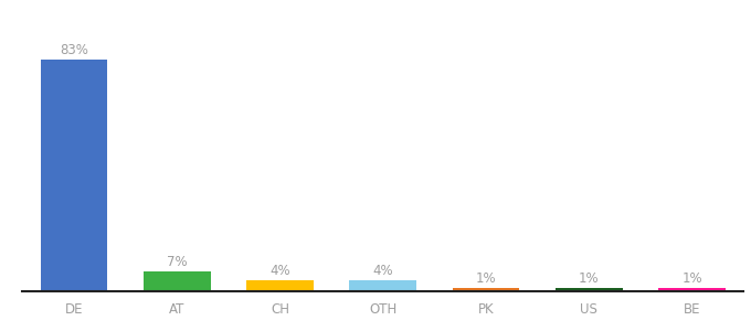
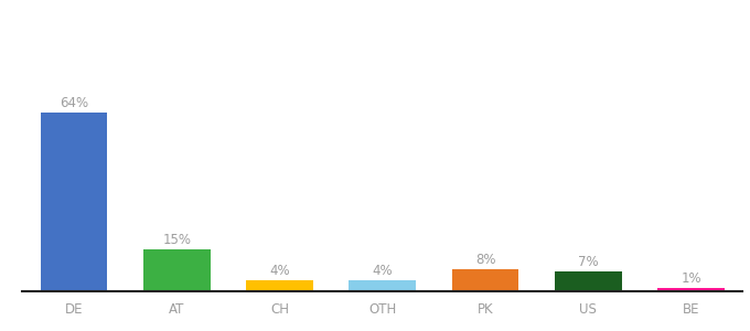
DE: 83% -> 64%
AT: 7% -> 15%
PK: 1% -> 8%
US: 1% -> 7%
